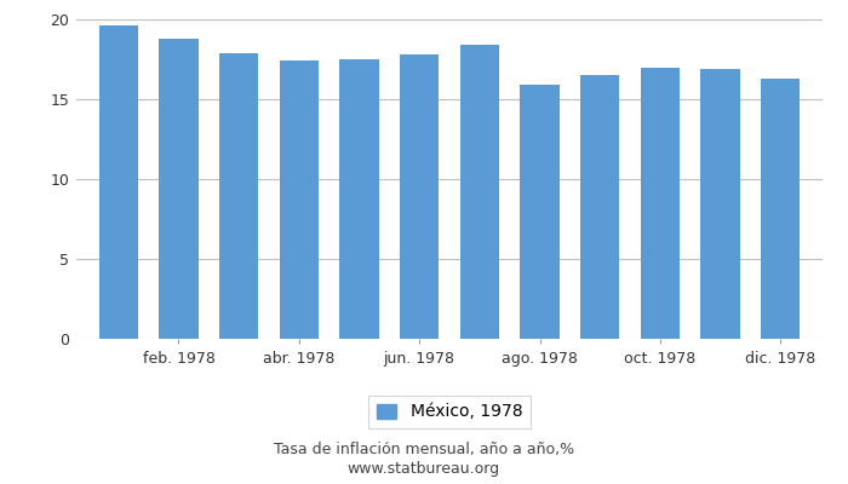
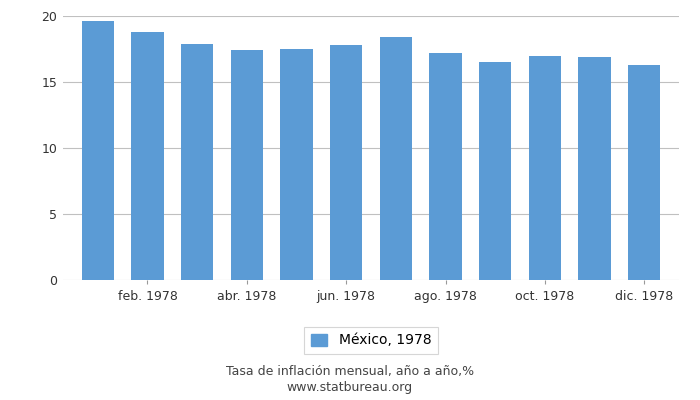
ago. 1978: 15.9 -> 17.2
